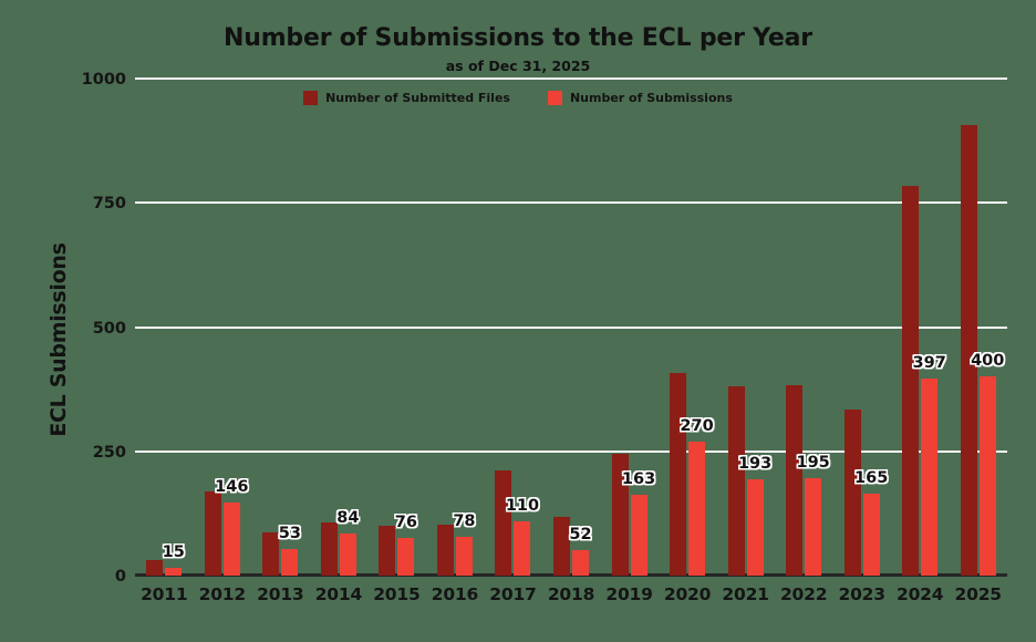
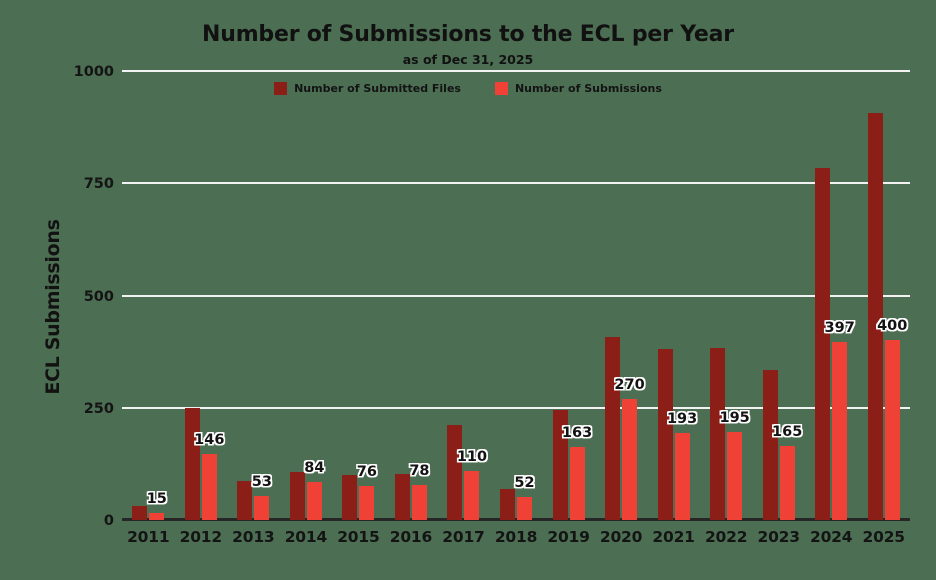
Number of Submitted Files/2012: 170 -> 250
Number of Submitted Files/2018: 120 -> 70
